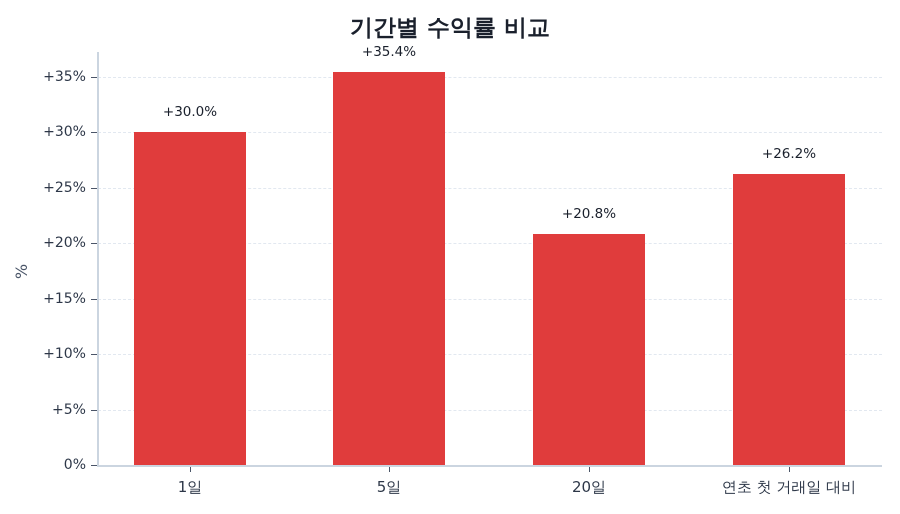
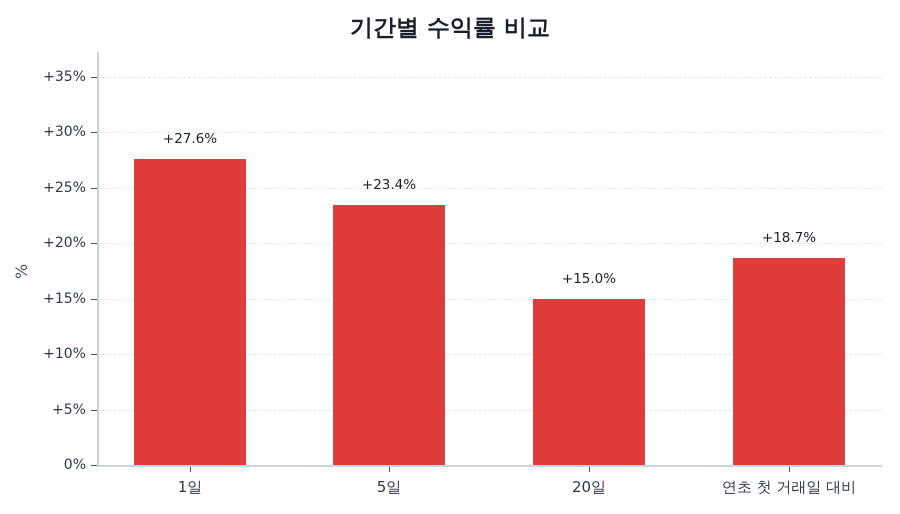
1일: +30.0% -> +27.6%
5일: +35.4% -> +23.4%
20일: +20.8% -> +15.0%
연초 첫 거래일 대비: +26.2% -> +18.7%
